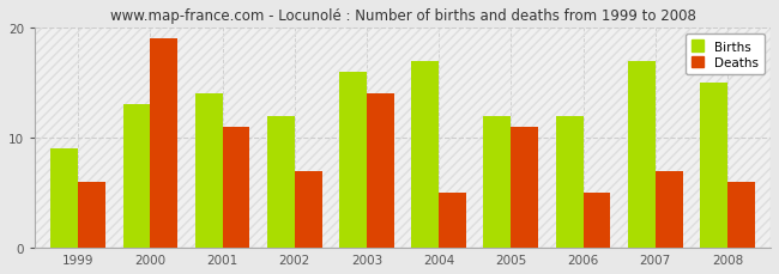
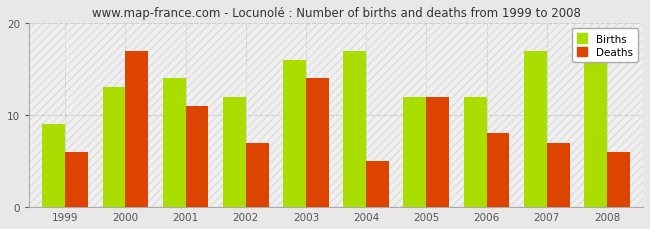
Deaths/2000: 19 -> 17
Deaths/2005: 11 -> 12
Deaths/2006: 5 -> 8
Births/2008: 15 -> 16
